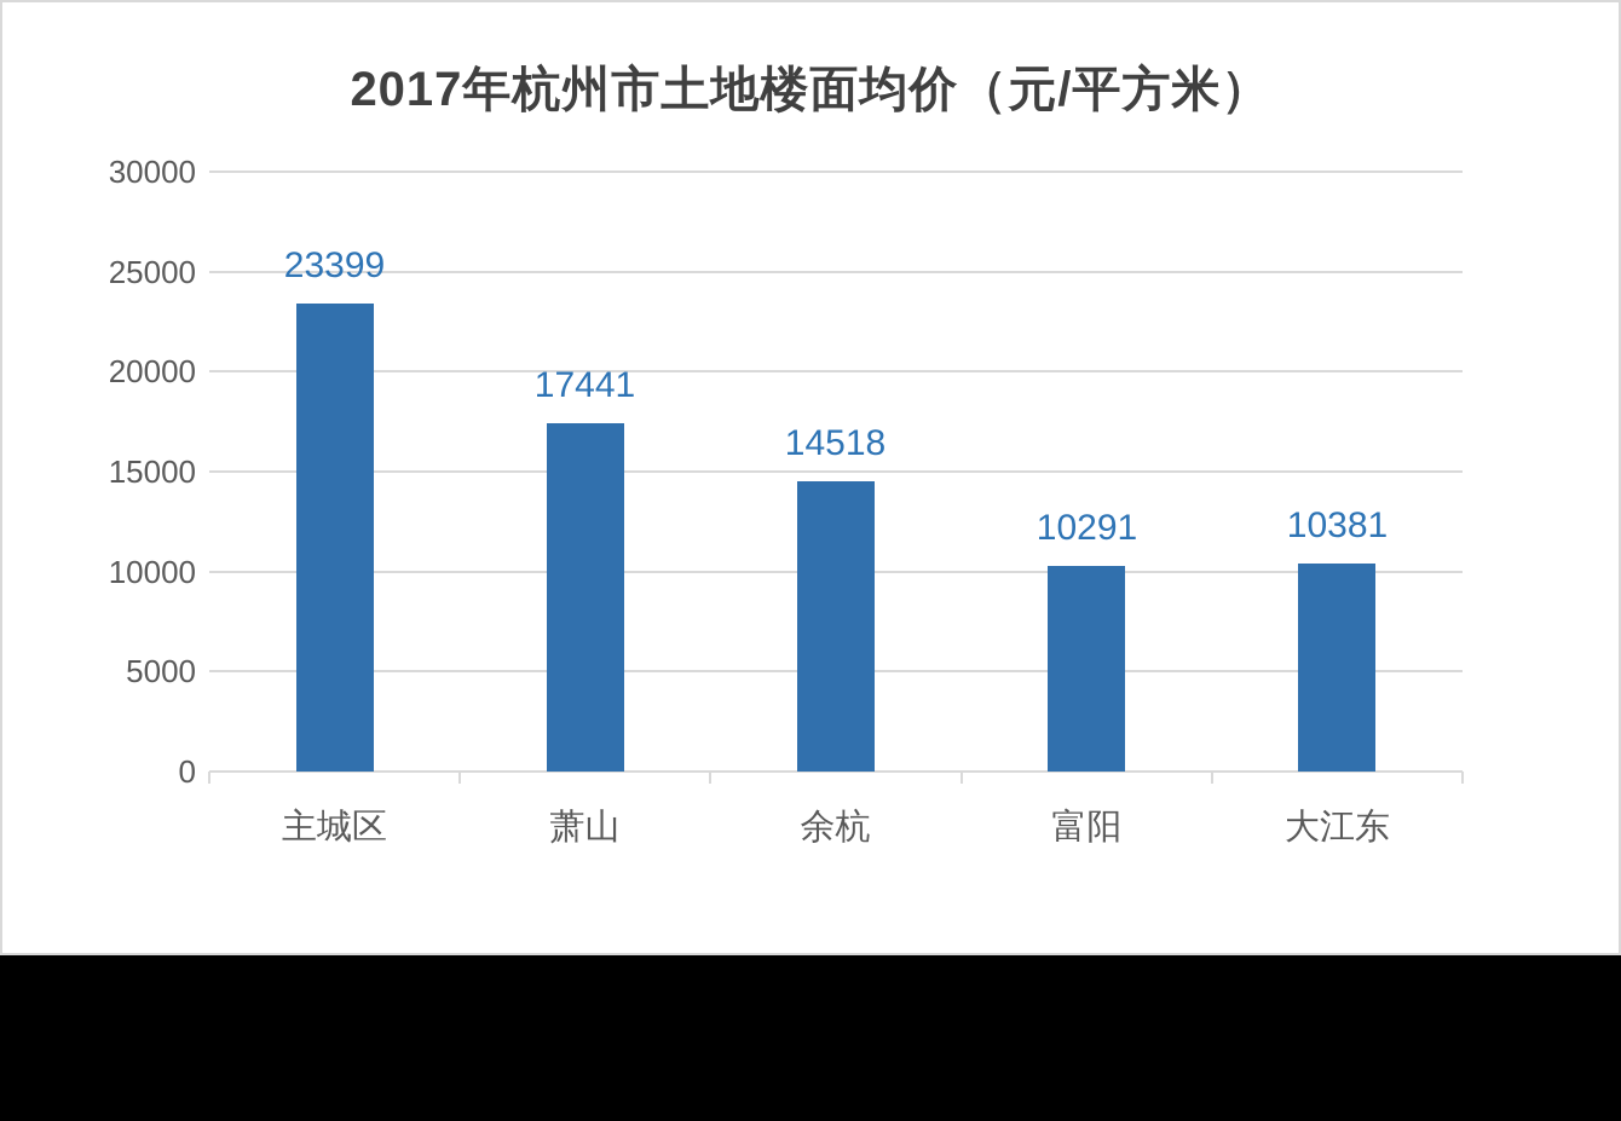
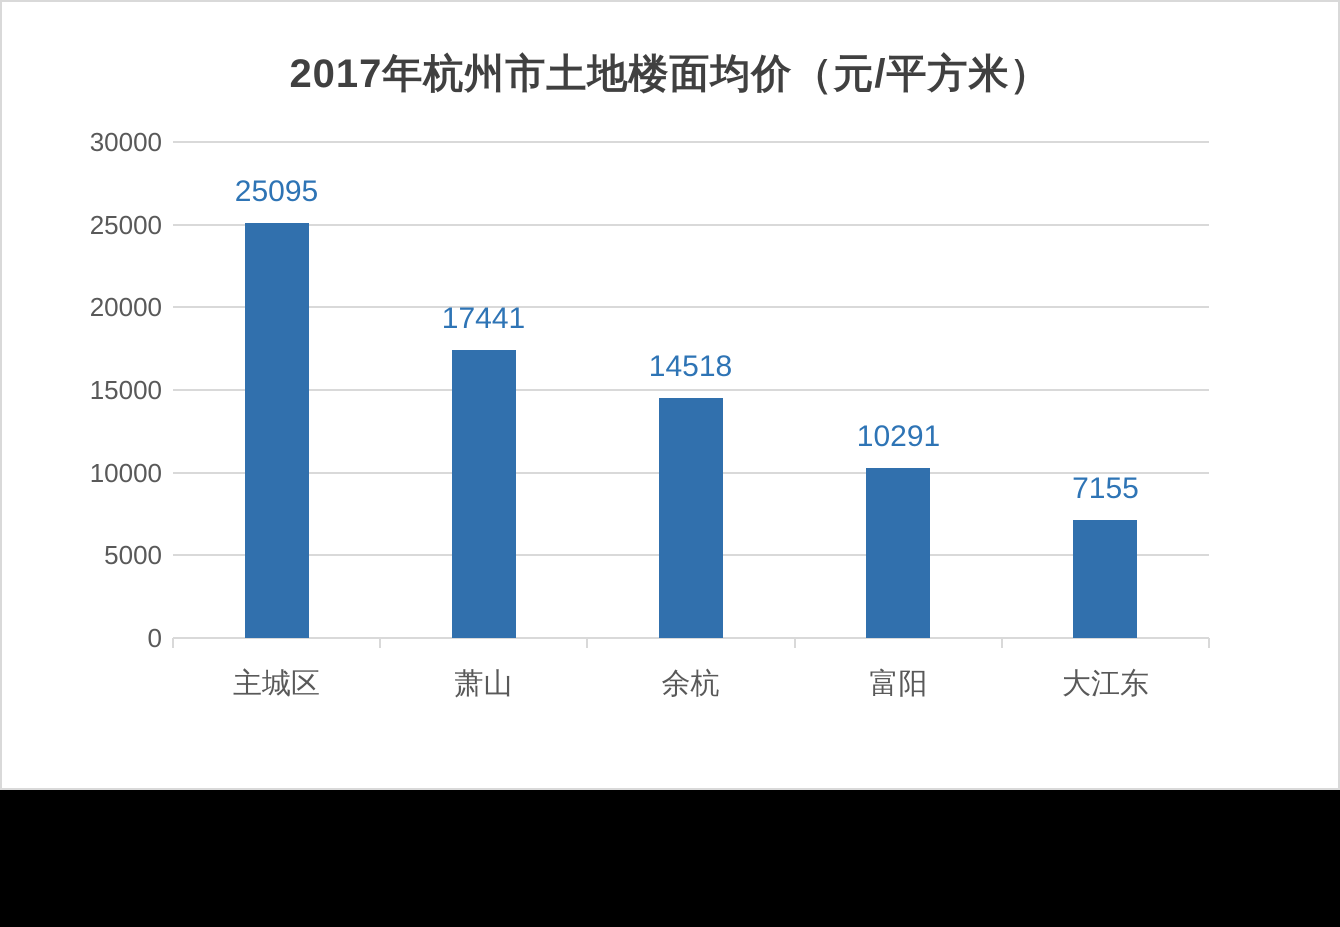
主城区: 23399 -> 25095
大江东: 10381 -> 7155
